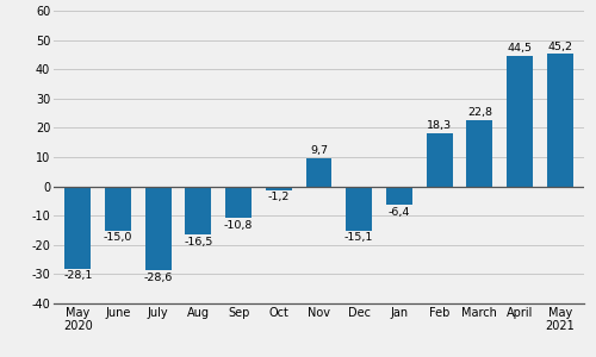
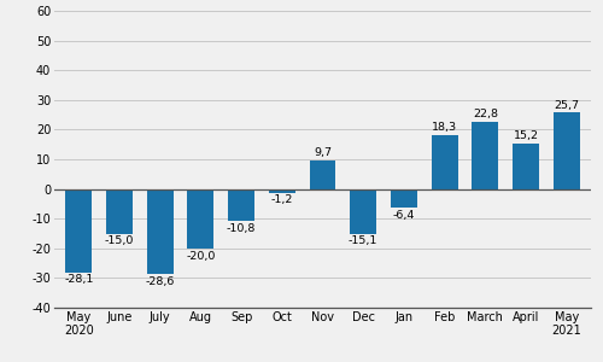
Aug: -16,5 -> -20,0
April: 44,5 -> 15,2
May 2021: 45,2 -> 25,7
